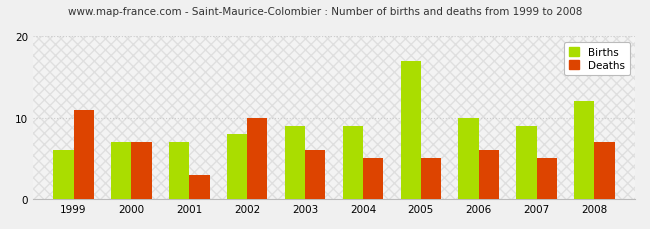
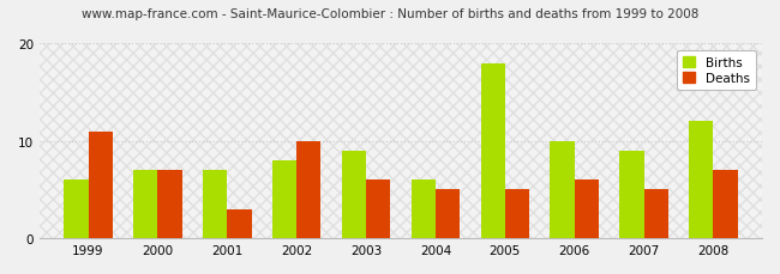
Births/2004: 9 -> 6
Births/2005: 17 -> 18
